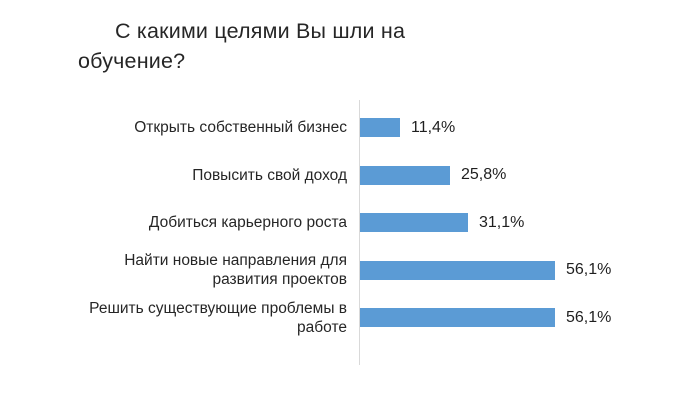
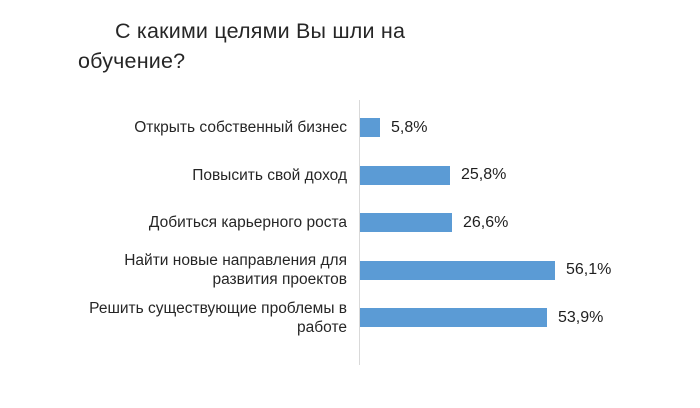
Открыть собственный бизнес: 11,4% -> 5,8%
Добиться карьерного роста: 31,1% -> 26,6%
Решить существующие проблемы в работе: 56,1% -> 53,9%
